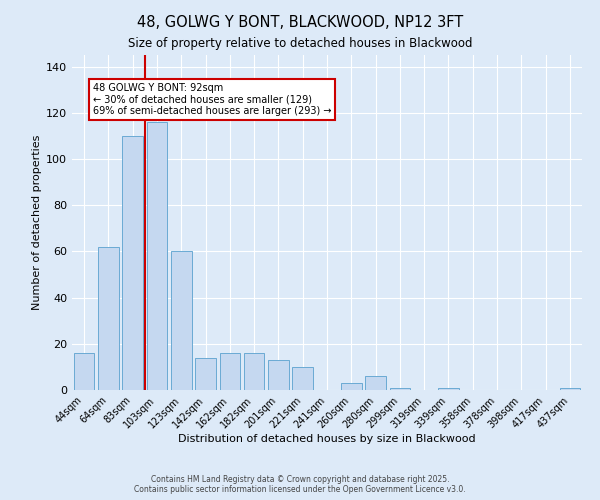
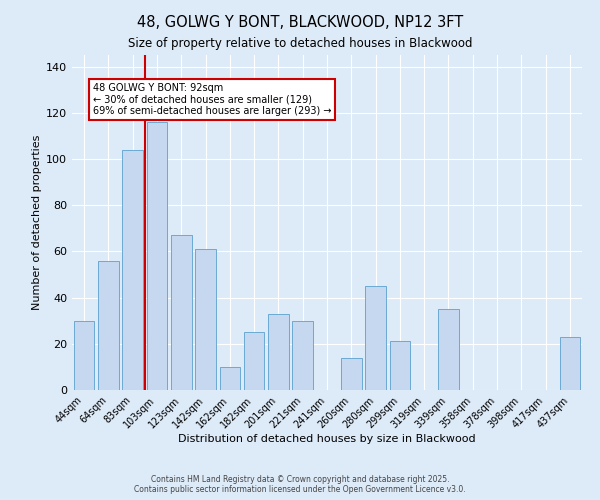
44sqm: 16 -> 30
64sqm: 62 -> 56
83sqm: 110 -> 104
123sqm: 60 -> 67
142sqm: 14 -> 61
162sqm: 16 -> 10
182sqm: 16 -> 25
201sqm: 13 -> 33
221sqm: 10 -> 30
260sqm: 3 -> 14
280sqm: 6 -> 45
299sqm: 1 -> 21
339sqm: 1 -> 35
437sqm: 1 -> 23
